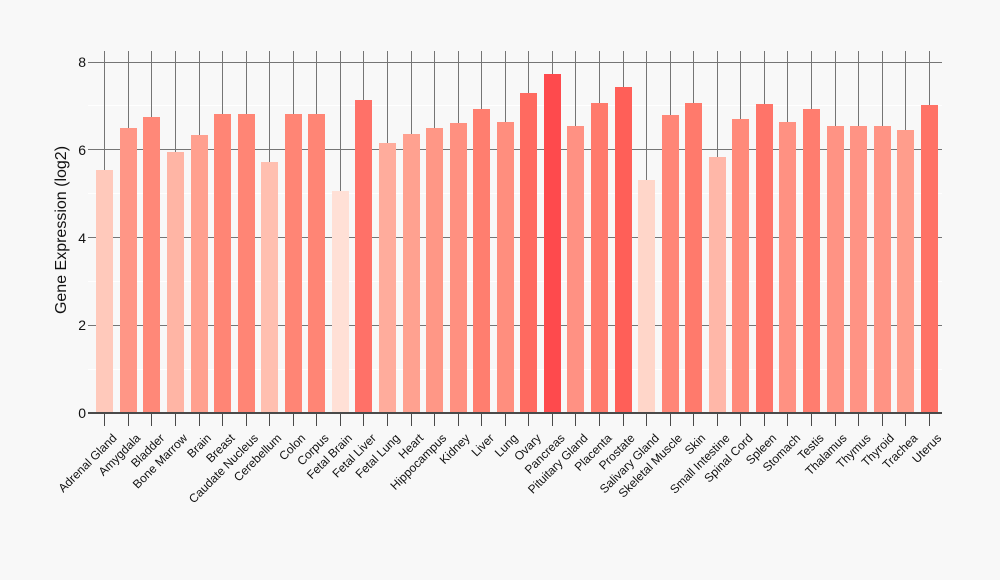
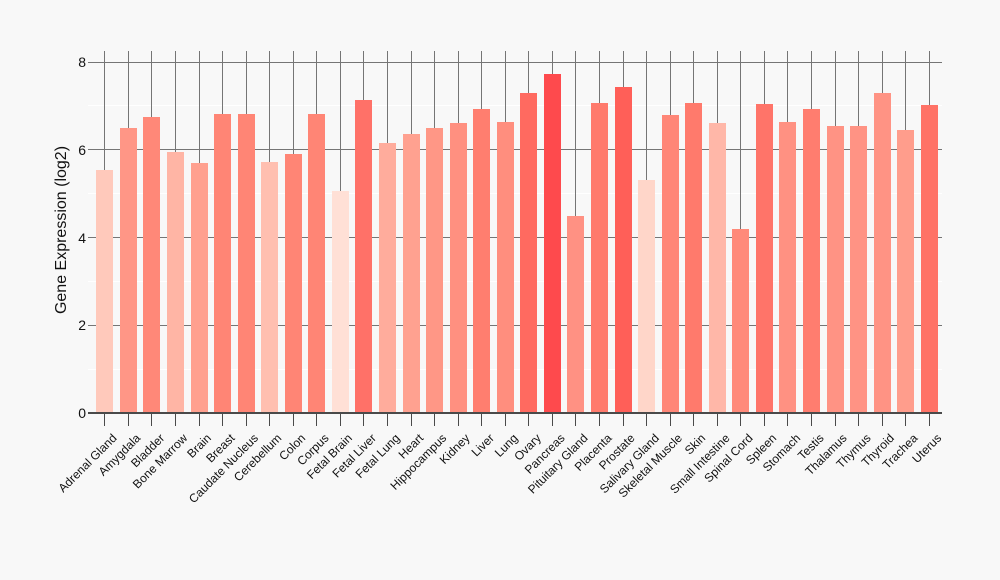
Brain: 6.3 -> 5.7
Colon: 6.8 -> 5.9
Pituitary Gland: 6.5 -> 4.5
Small Intestine: 5.8 -> 6.6
Spinal Cord: 6.7 -> 4.2
Thyroid: 6.5 -> 7.3
